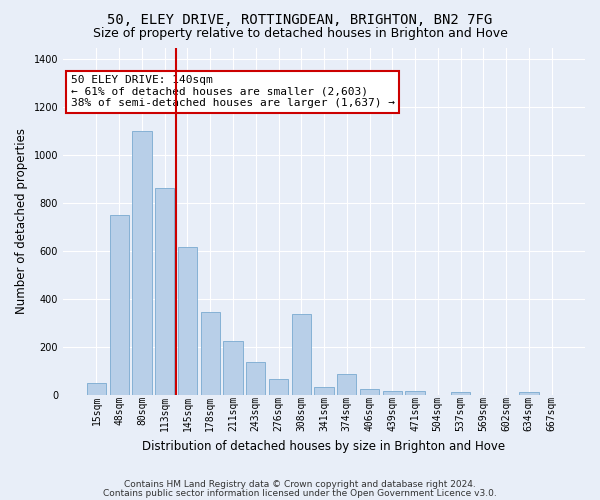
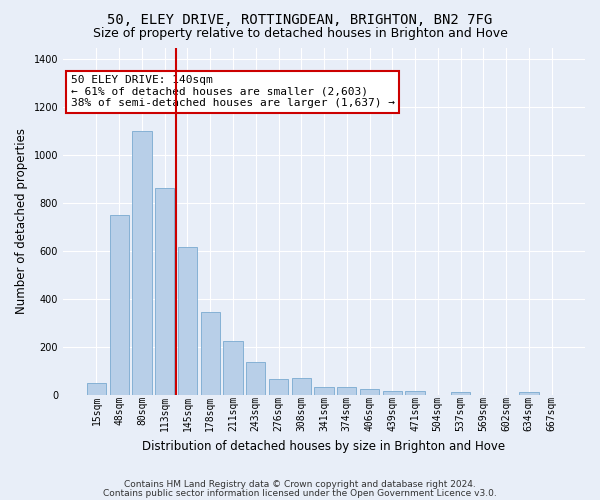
308sqm: 335 -> 70
374sqm: 85 -> 30
